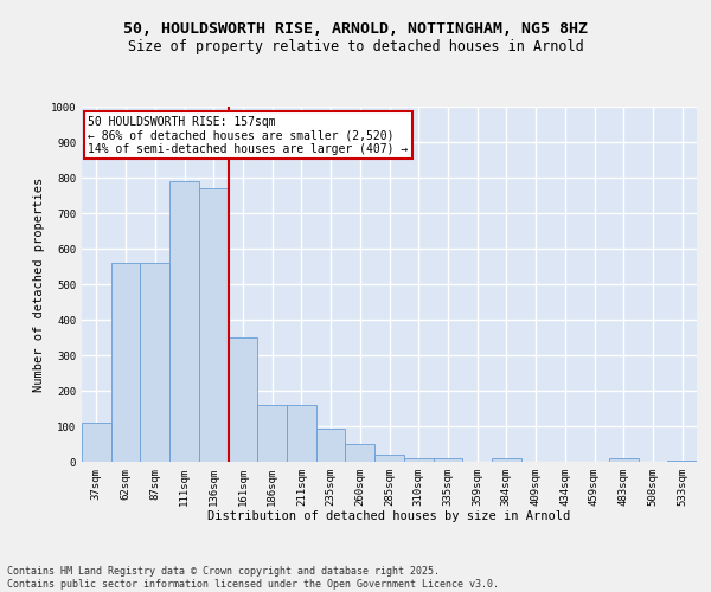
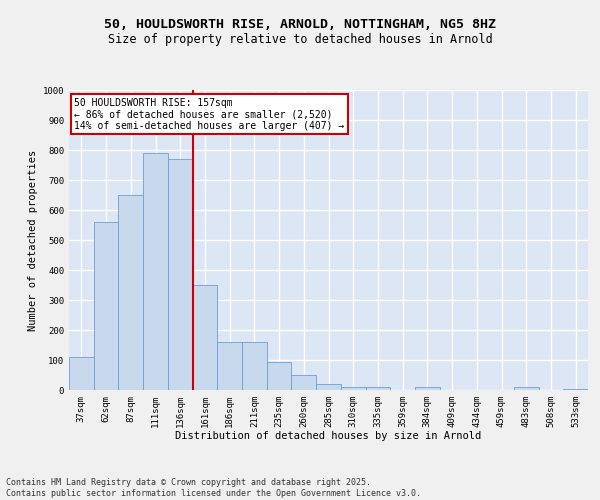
87sqm: 560 -> 650
